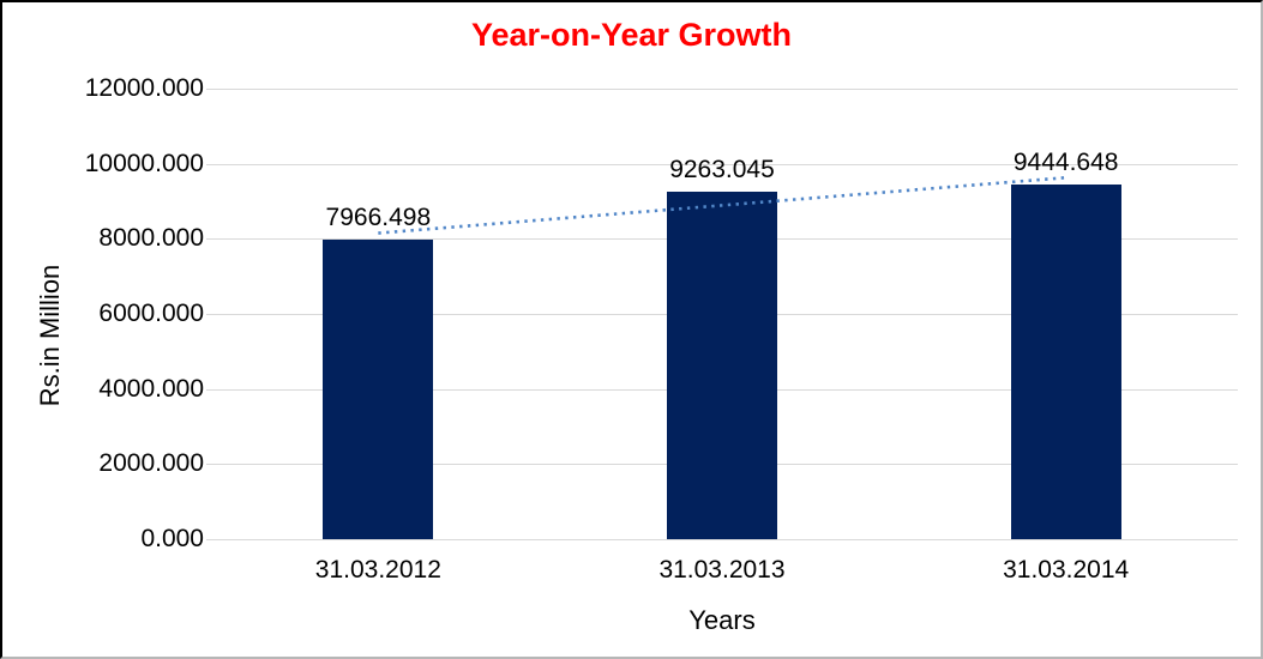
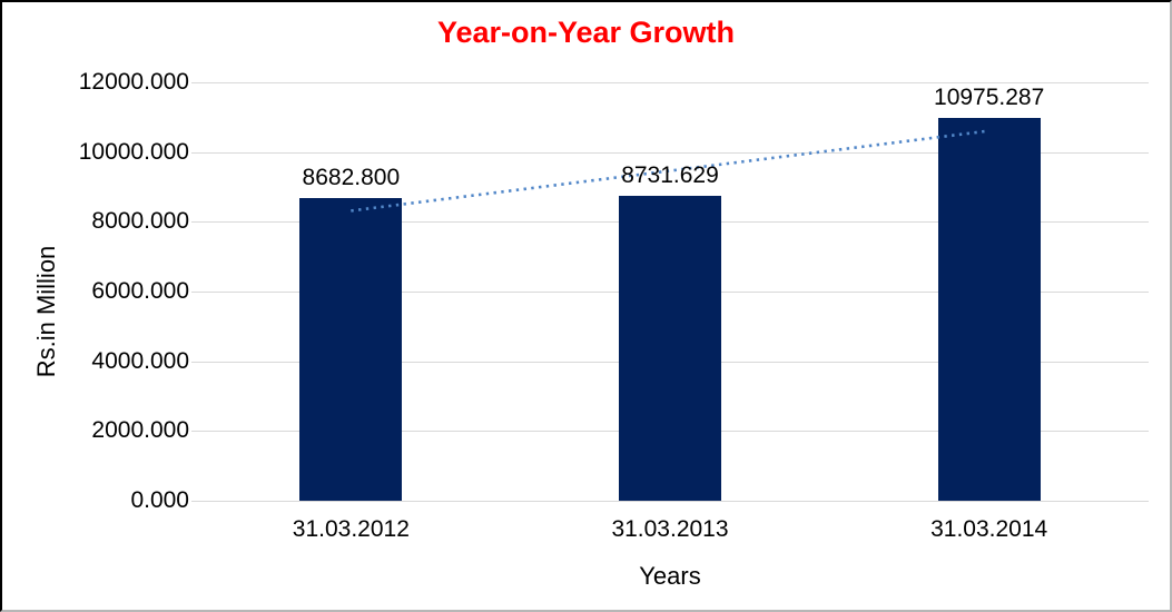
31.03.2012: 7966.498 -> 8682.800
31.03.2013: 9263.045 -> 8731.629
31.03.2014: 9444.648 -> 10975.287
